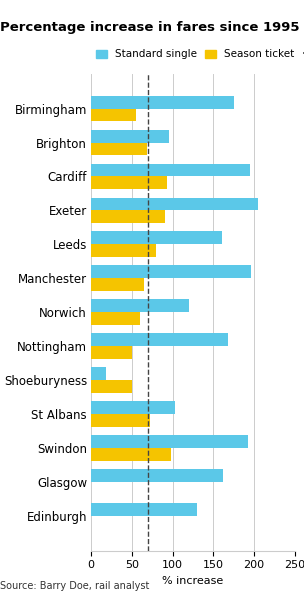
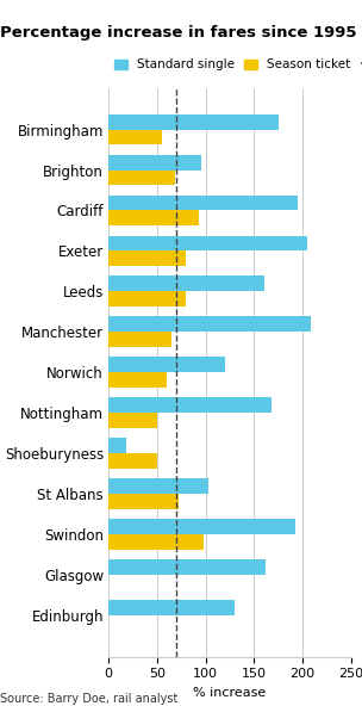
Season ticket/Exeter: 90 -> 80
Standard single/Manchester: 196 -> 208
